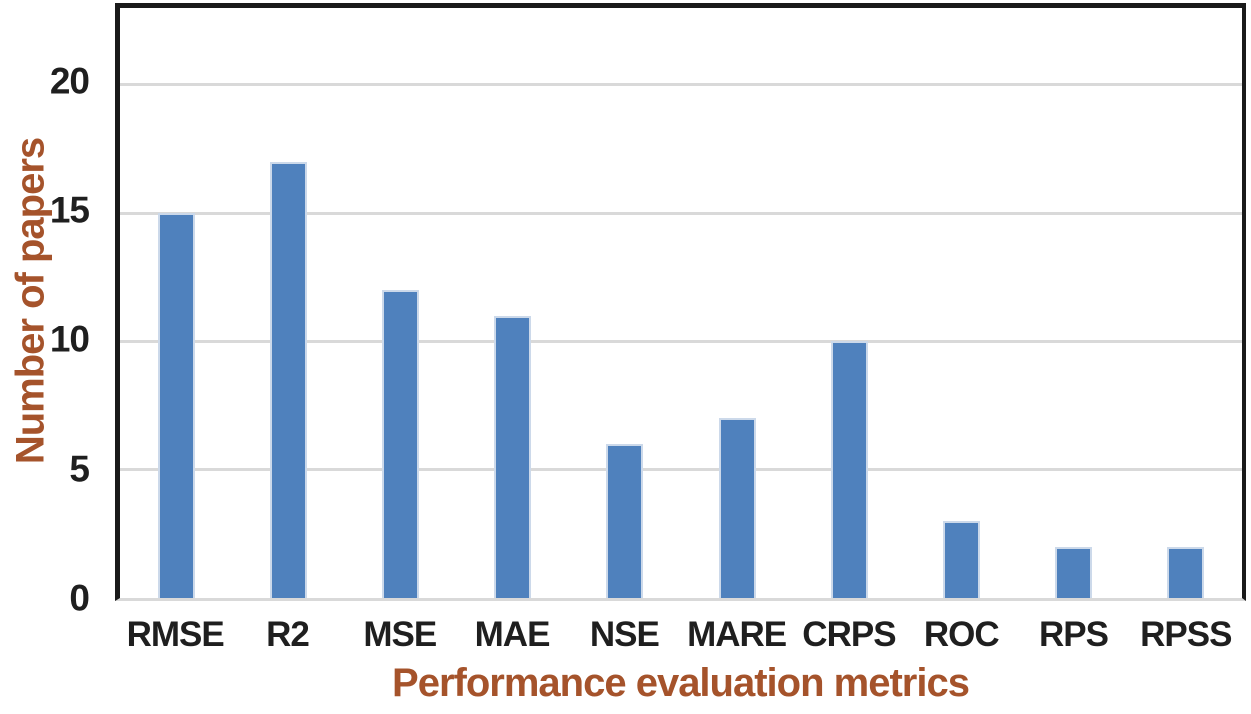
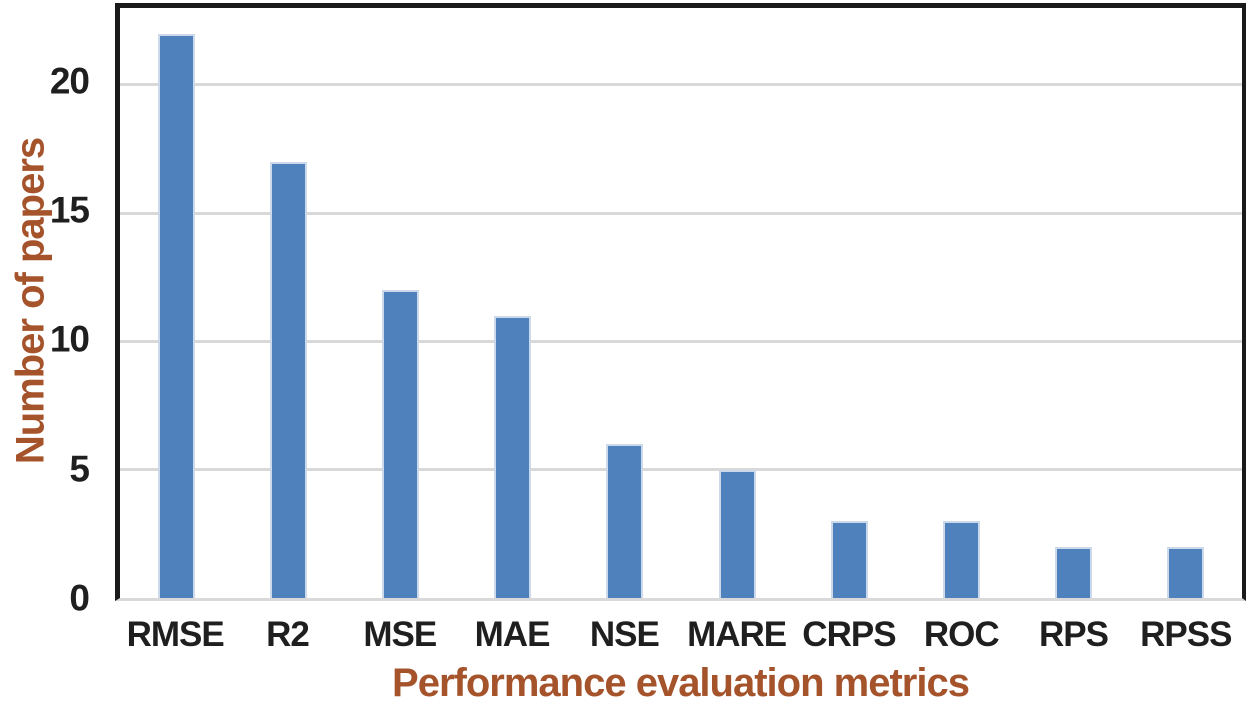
RMSE: 15 -> 22
MARE: 7 -> 5
CRPS: 10 -> 3
